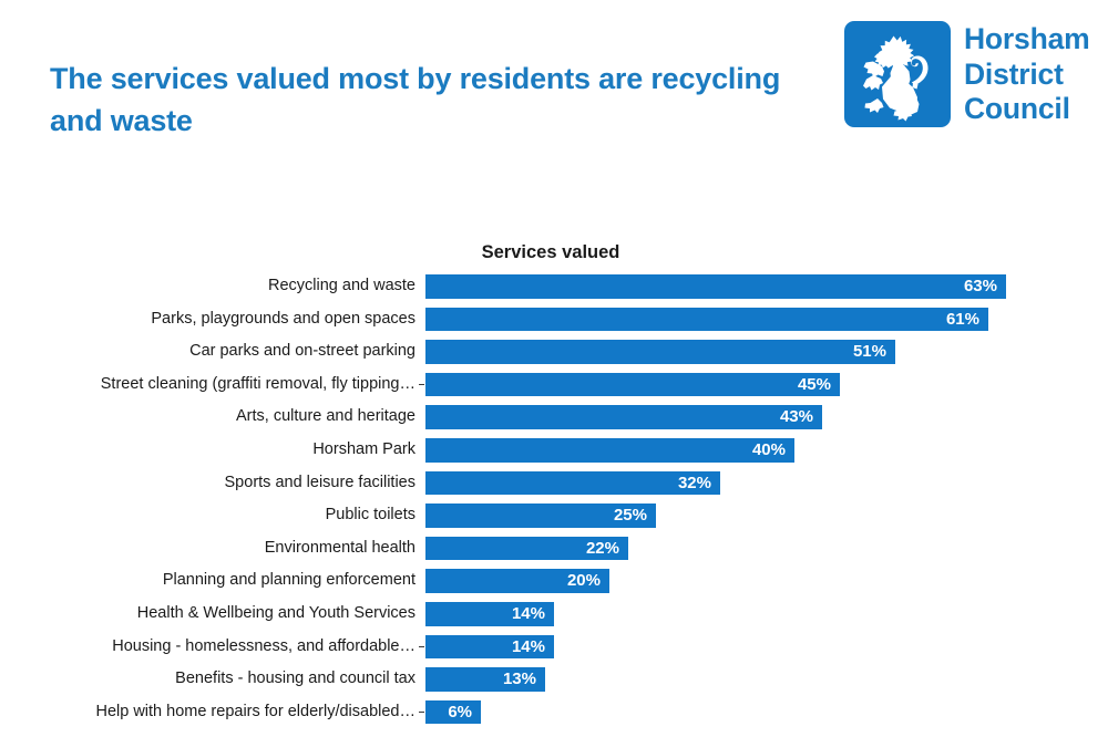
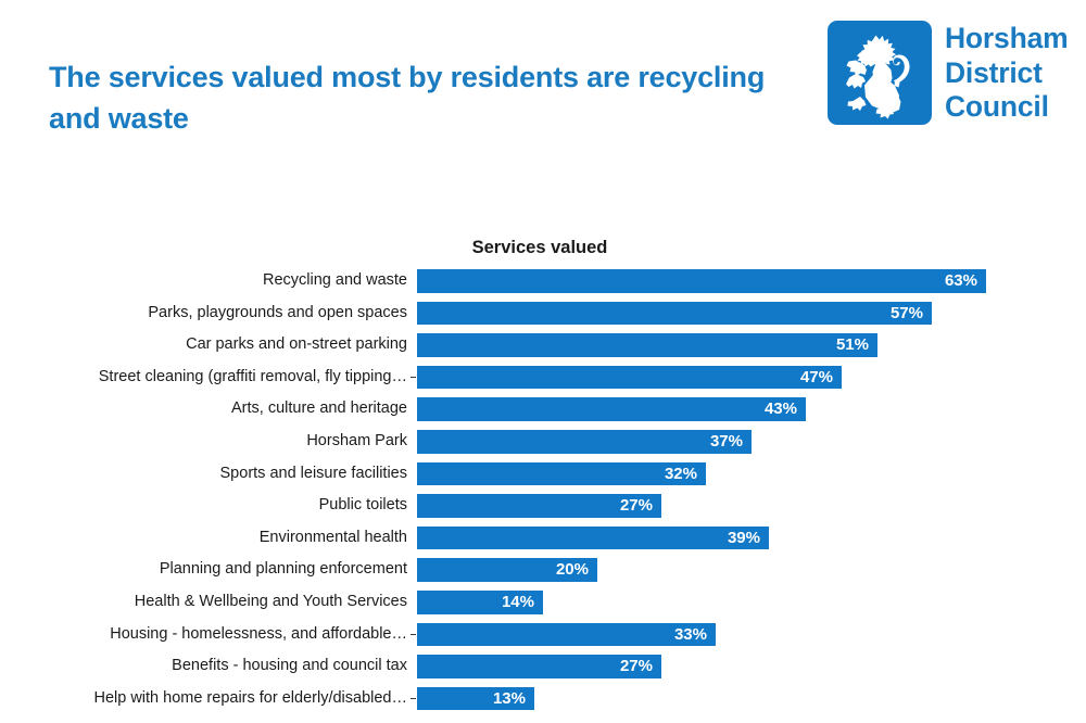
Parks, playgrounds and open spaces: 61% -> 57%
Street cleaning (graffiti removal, fly tipping…: 45% -> 47%
Horsham Park: 40% -> 37%
Public toilets: 25% -> 27%
Environmental health: 22% -> 39%
Housing - homelessness, and affordable…: 14% -> 33%
Benefits - housing and council tax: 13% -> 27%
Help with home repairs for elderly/disabled…: 6% -> 13%
